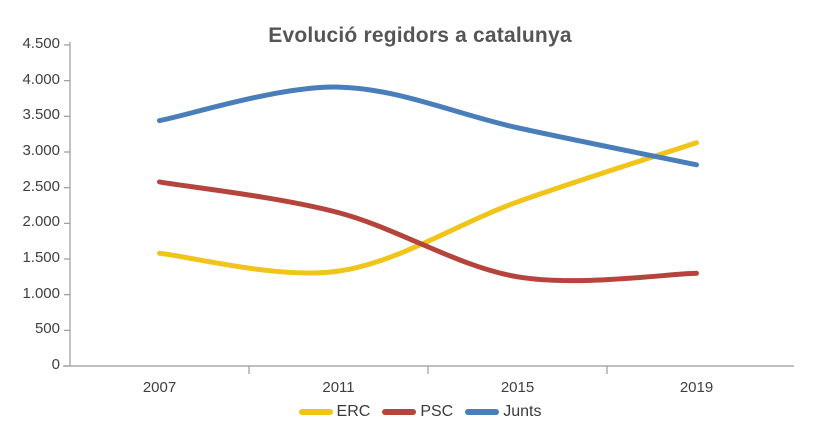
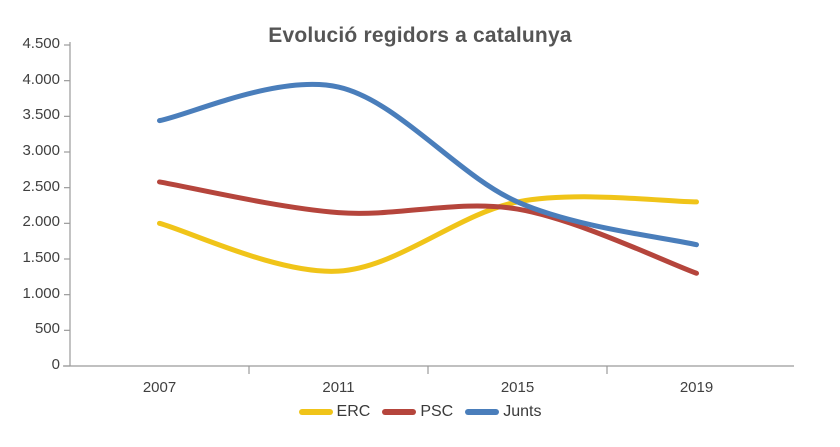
ERC/2007: 1600 -> 2000
PSC/2015: 1200 -> 2200
Junts/2015: 3300 -> 2300
ERC/2019: 3100 -> 2300
Junts/2019: 2800 -> 1700
